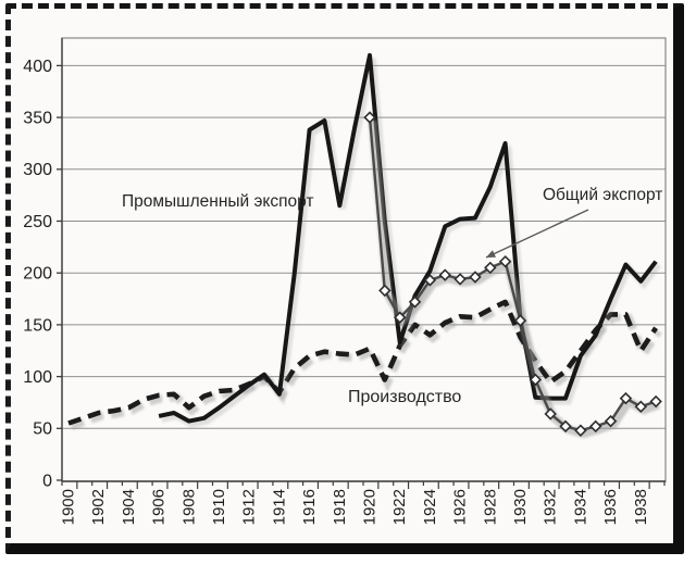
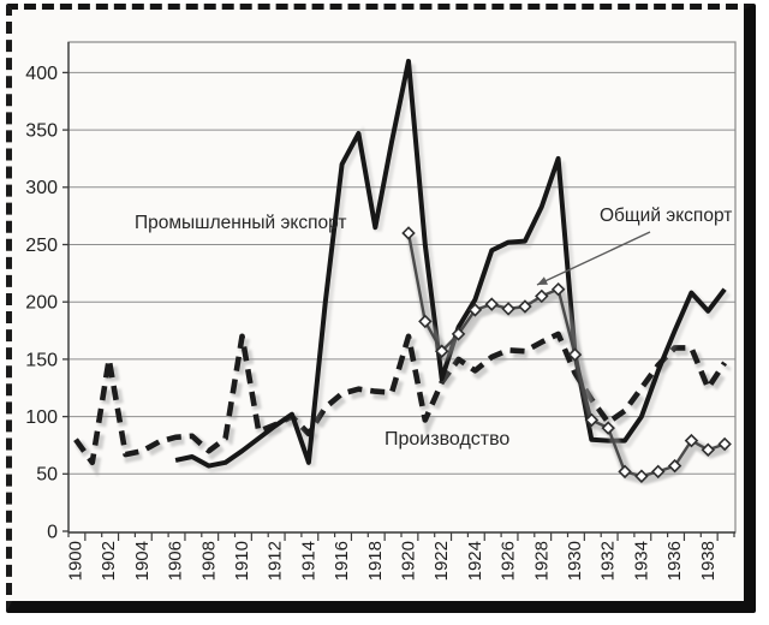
Производство/1900: 60 -> 80
Производство/1902: 60 -> 150
Производство/1910: 90 -> 170
Промышленный экспорт/1914: 80 -> 60
Промышленный экспорт/1916: 340 -> 320
Производство/1920: 130 -> 170
Общий экспорт/1920: 350 -> 260
Общий экспорт/1932: 60 -> 90
Промышленный экспорт/1934: 120 -> 100
